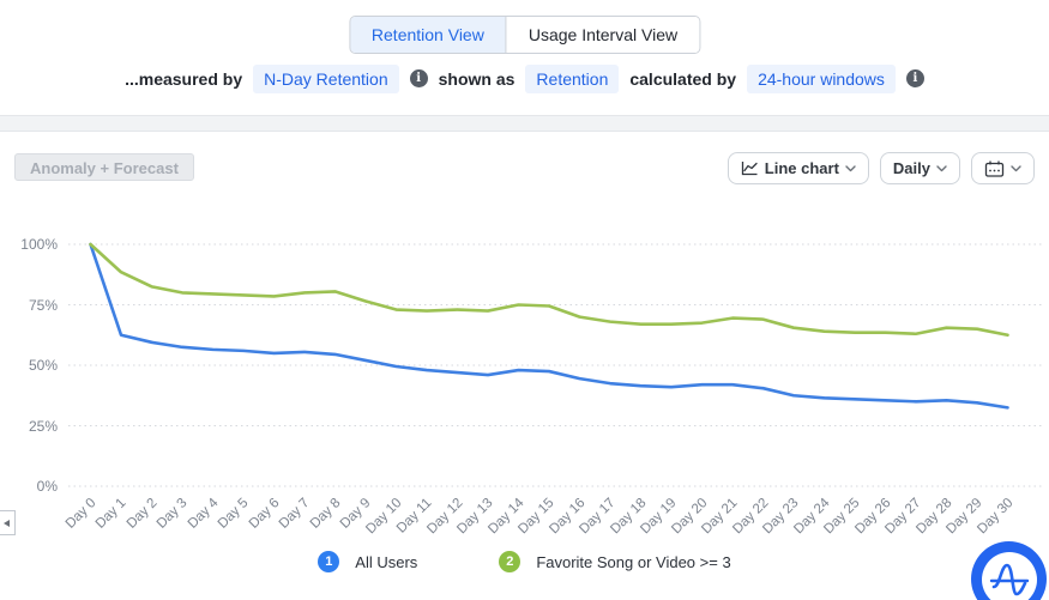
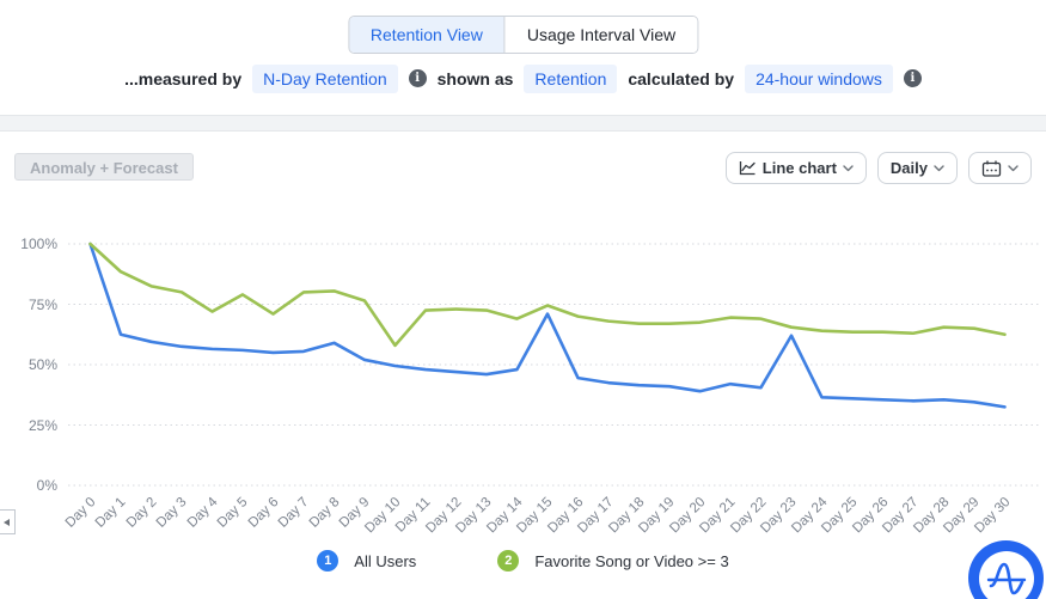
Favorite Song or Video >= 3/Day 4: 80% -> 72%
Favorite Song or Video >= 3/Day 6: 78% -> 71%
All Users/Day 8: 54% -> 59%
Favorite Song or Video >= 3/Day 10: 73% -> 58%
Favorite Song or Video >= 3/Day 14: 75% -> 69%
All Users/Day 15: 48% -> 71%
All Users/Day 20: 42% -> 39%
All Users/Day 23: 38% -> 62%
